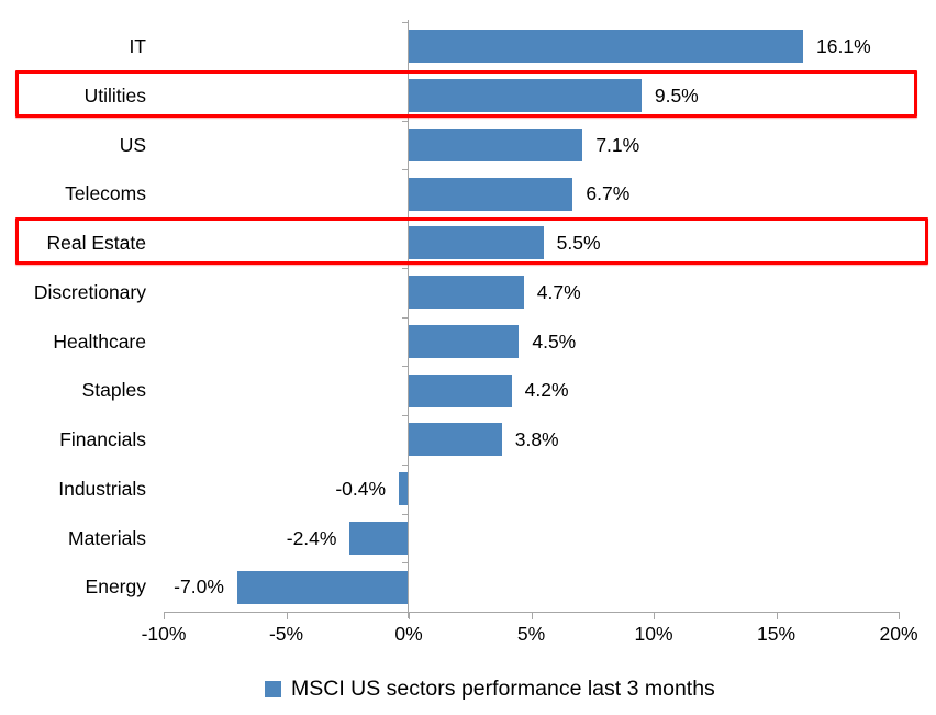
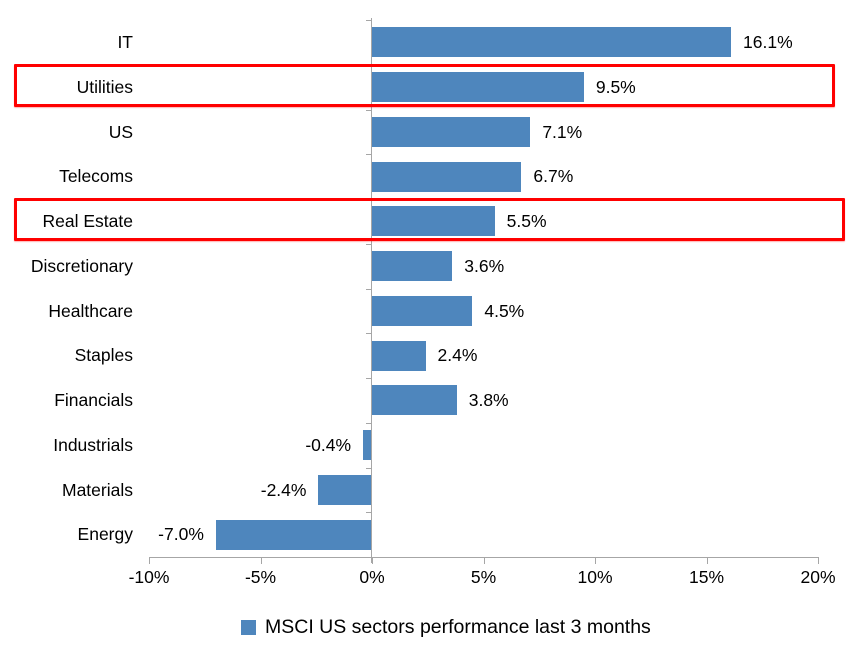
Discretionary: 4.7% -> 3.6%
Staples: 4.2% -> 2.4%
